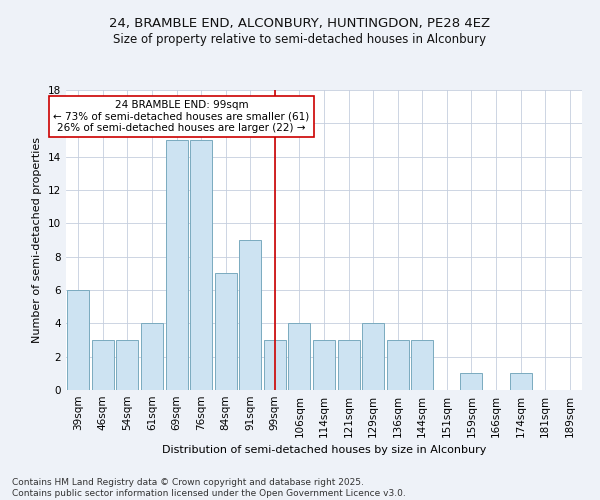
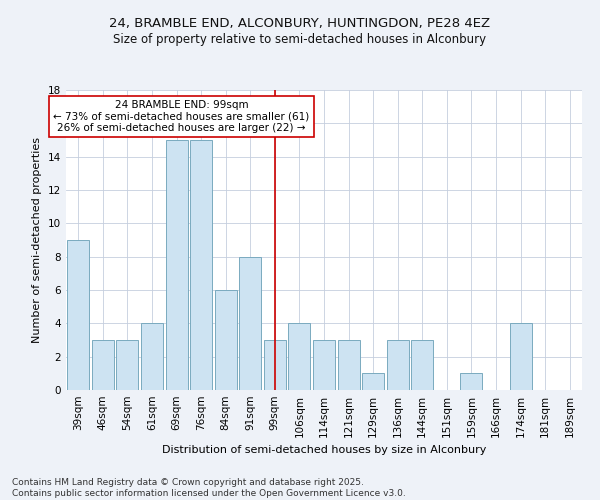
39sqm: 6 -> 9
84sqm: 7 -> 6
91sqm: 9 -> 8
129sqm: 4 -> 1
174sqm: 1 -> 4
